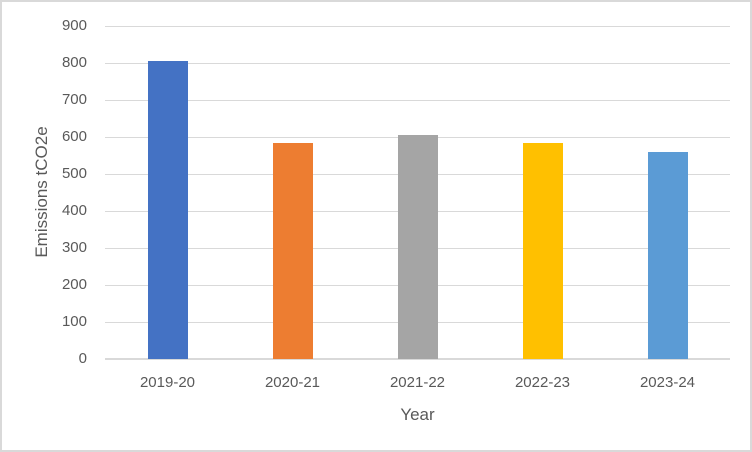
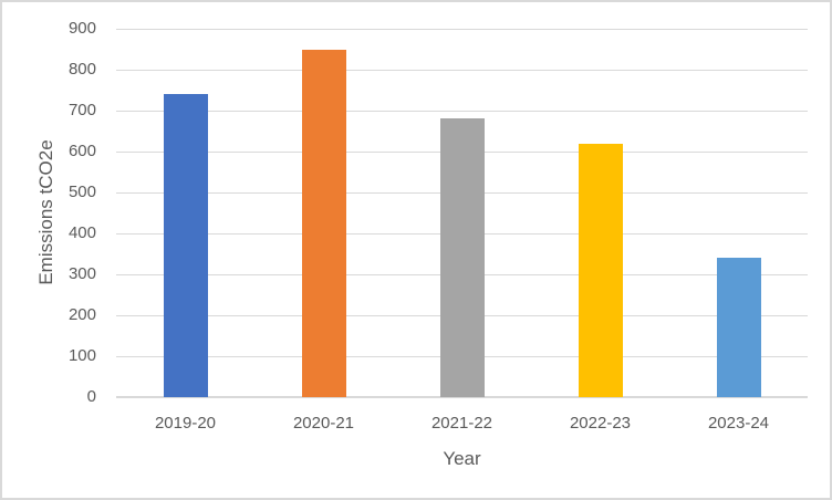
2019-20: 800 -> 740
2020-21: 580 -> 850
2021-22: 600 -> 680
2022-23: 580 -> 620
2023-24: 560 -> 340
